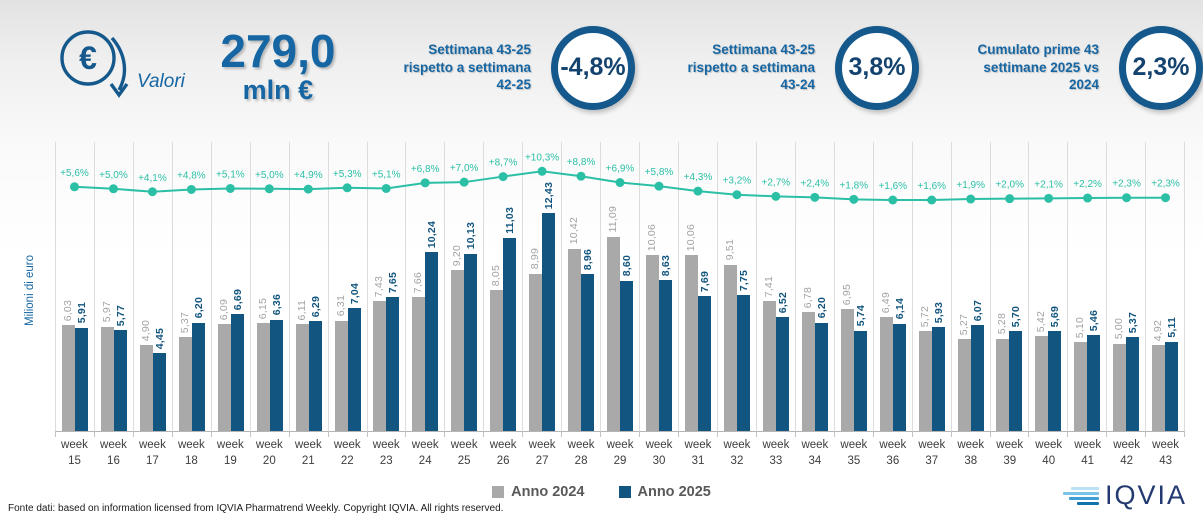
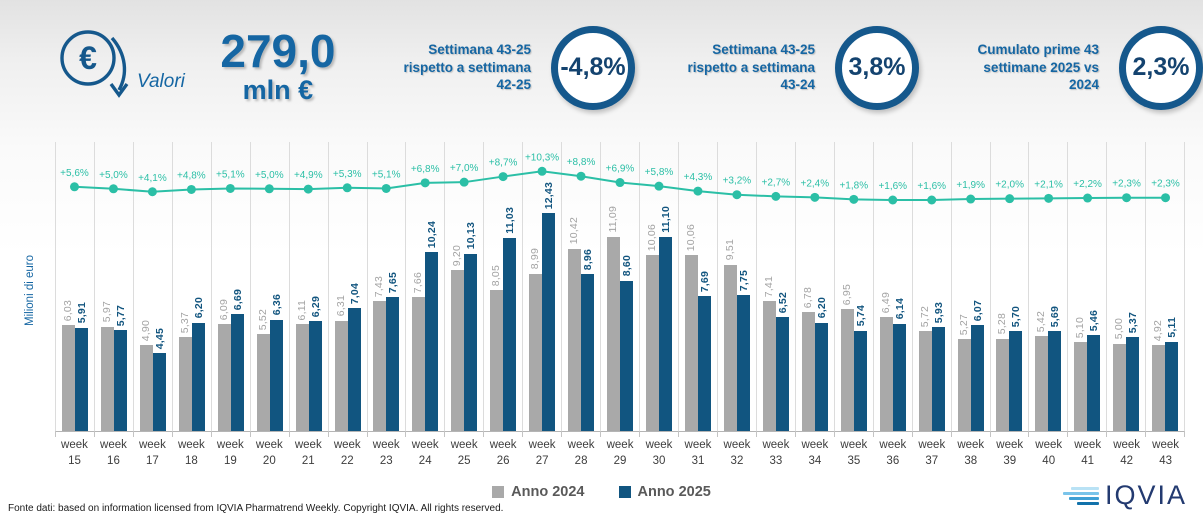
Anno 2024/20: 6,15 -> 5,52
Anno 2025/30: 8,63 -> 11,10
